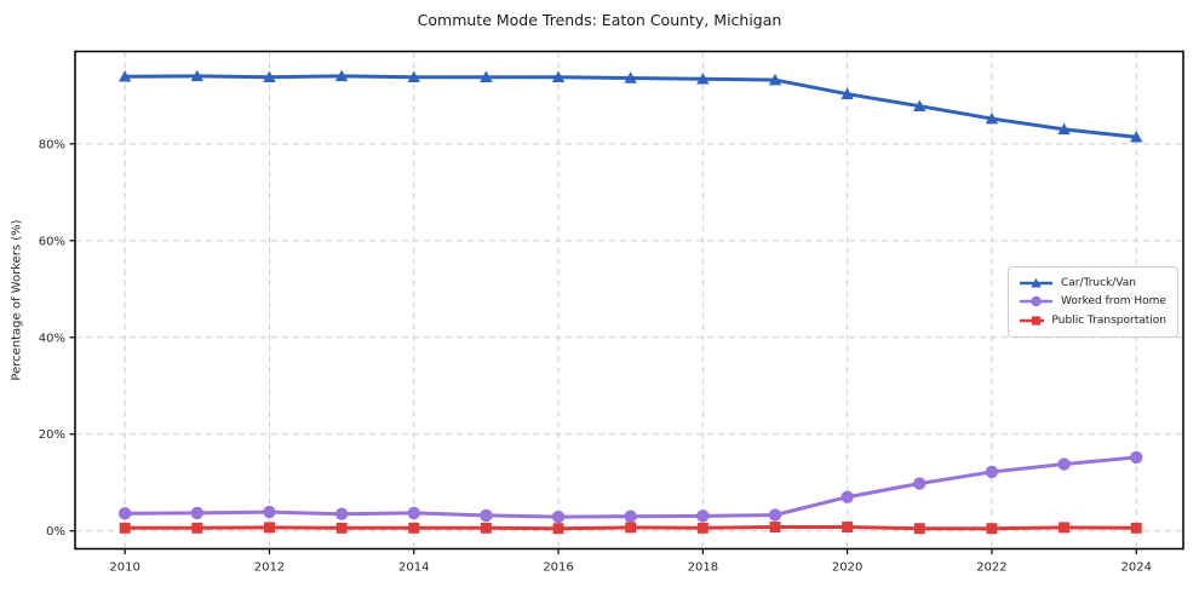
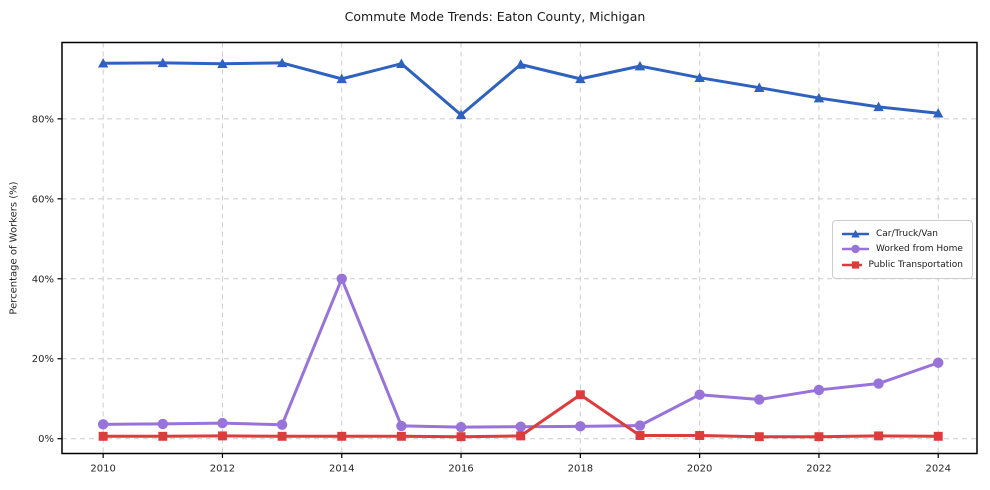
Car/Truck/Van/2014: 94% -> 90%
Worked from Home/2014: 4% -> 40%
Car/Truck/Van/2016: 94% -> 81%
Car/Truck/Van/2018: 93% -> 90%
Public Transportation/2018: 1% -> 11%
Worked from Home/2020: 7% -> 11%
Worked from Home/2024: 15% -> 19%
